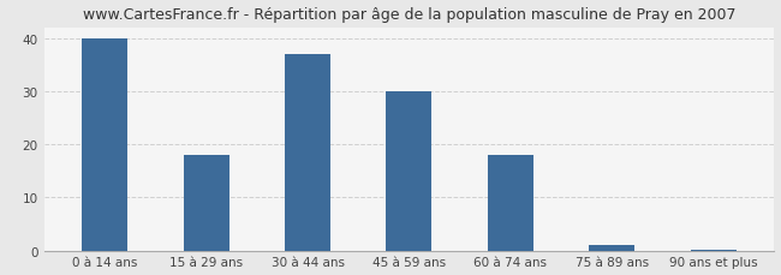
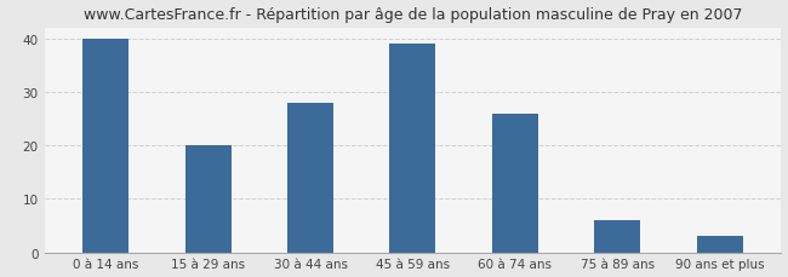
15 à 29 ans: 18.0 -> 20.0
30 à 44 ans: 37.0 -> 28.0
45 à 59 ans: 30.0 -> 39.0
60 à 74 ans: 18.0 -> 26.0
75 à 89 ans: 1.0 -> 6.0
90 ans et plus: 0.2 -> 3.0
